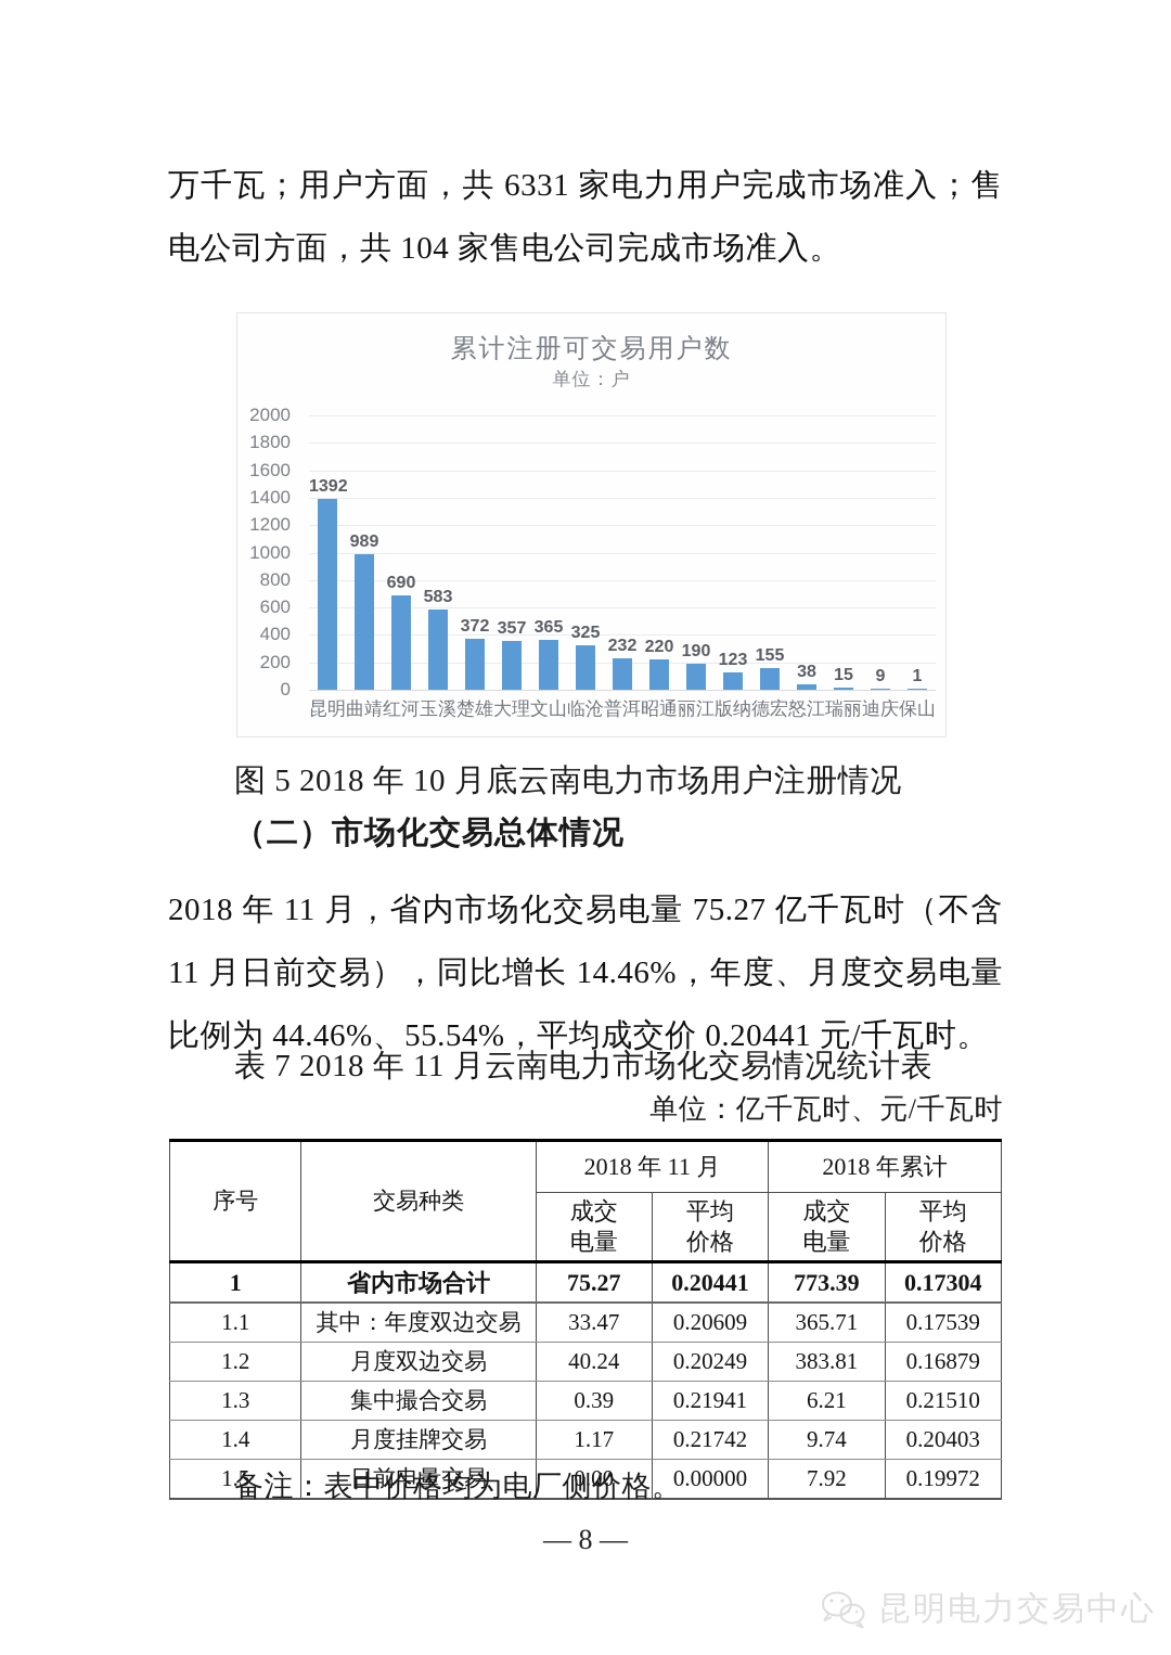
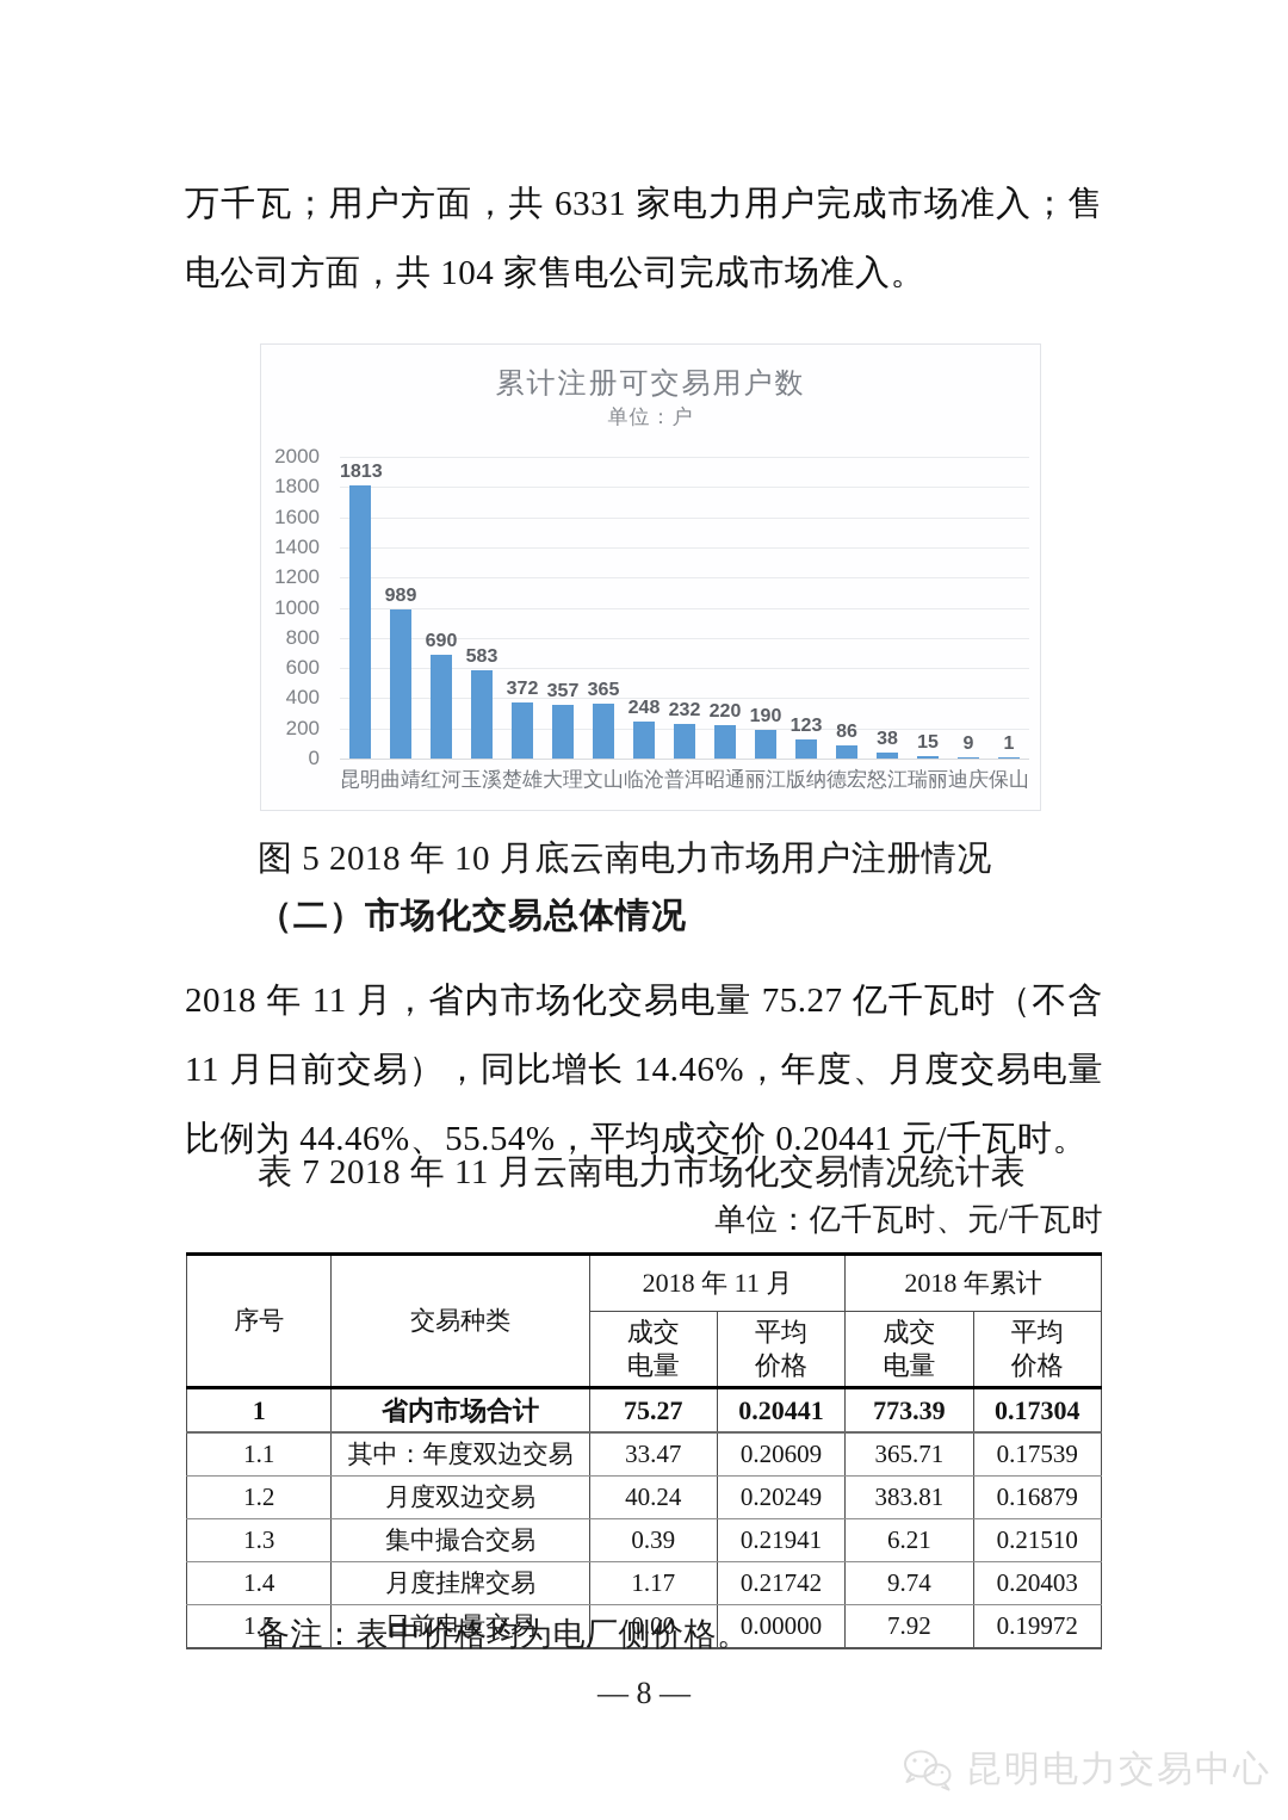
昆明: 1392 -> 1813
临沧: 325 -> 248
德宏: 155 -> 86
